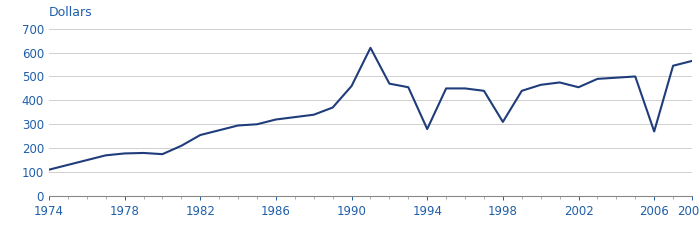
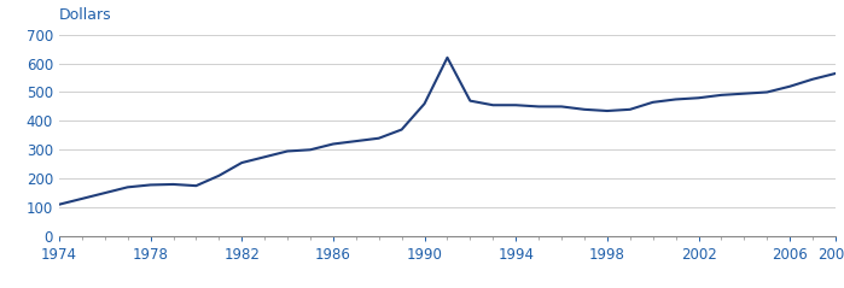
1994: 280 -> 455
1998: 310 -> 435
2002: 455 -> 480
2006: 270 -> 520
